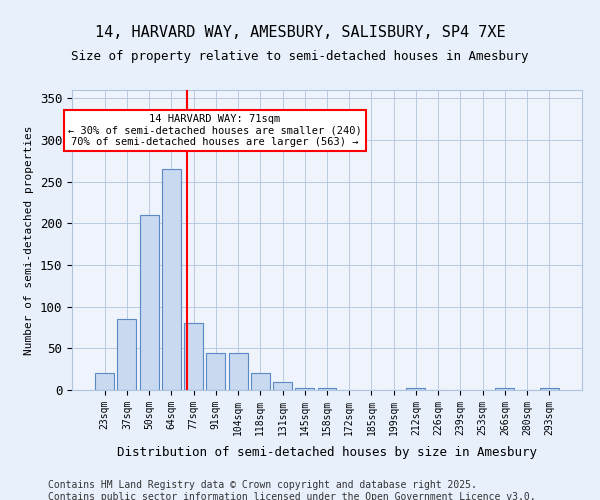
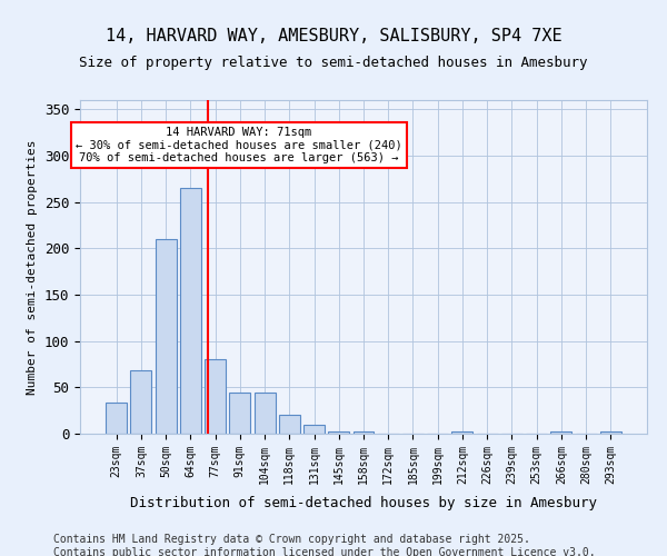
23sqm: 20 -> 34
37sqm: 85 -> 68
